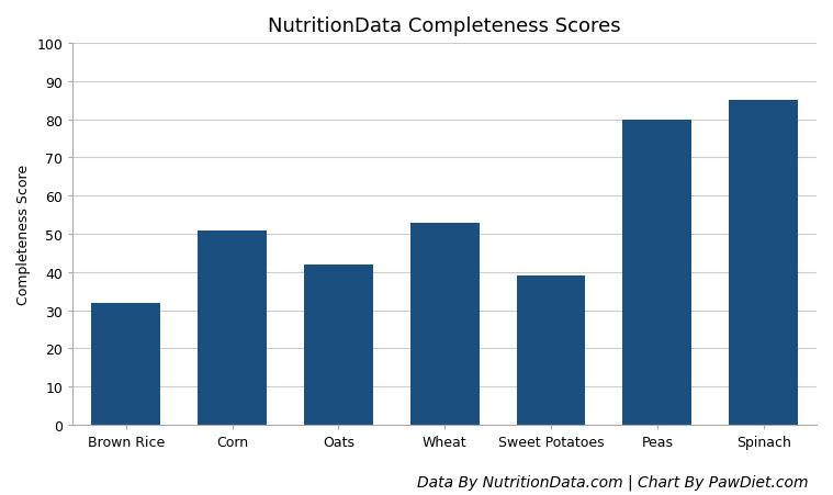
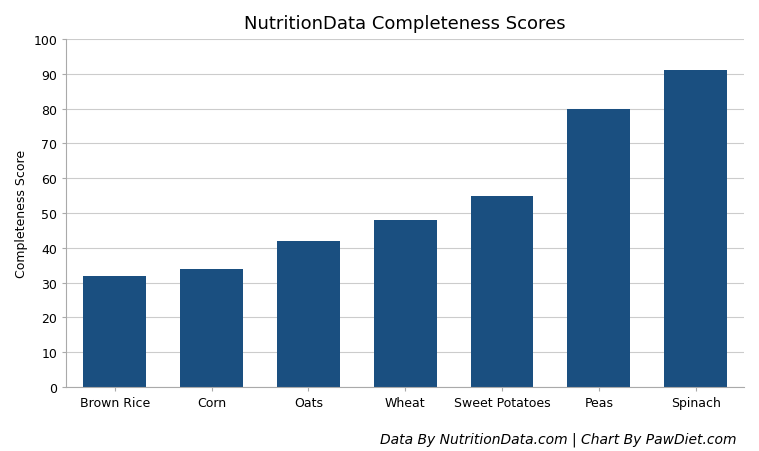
Corn: 51 -> 34
Wheat: 53 -> 48
Sweet Potatoes: 39 -> 55
Spinach: 85 -> 91
